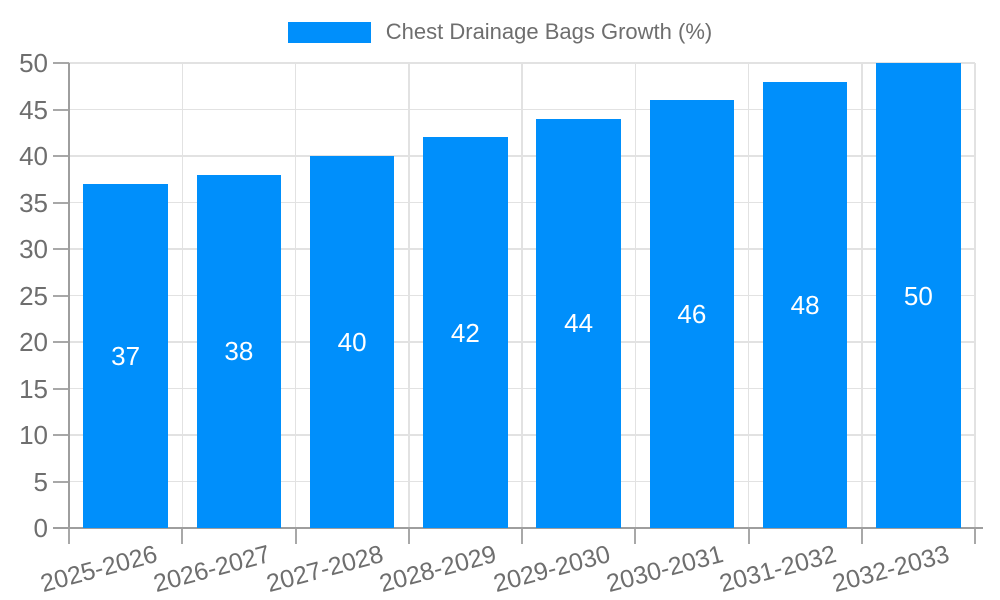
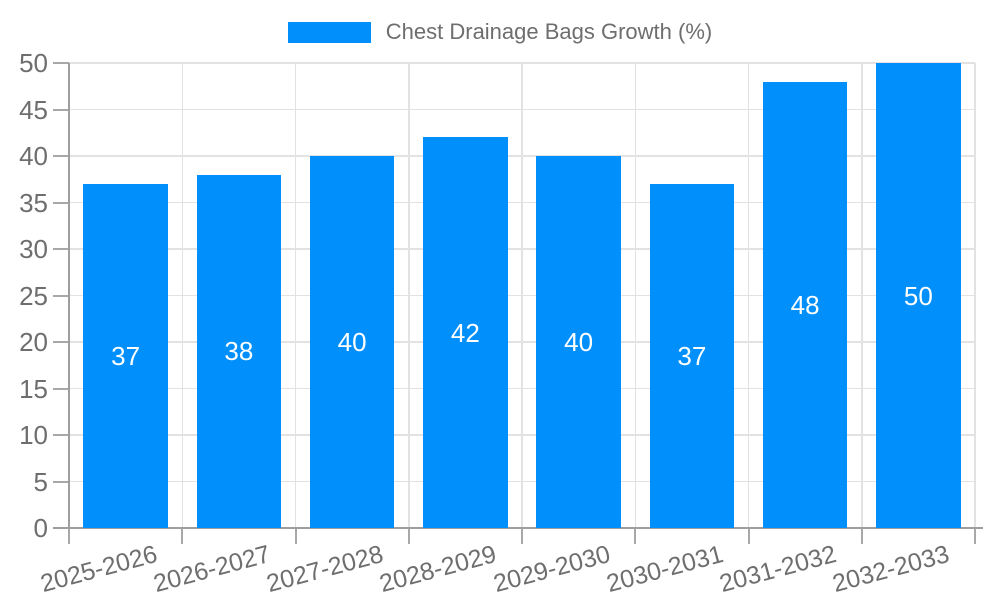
2029-2030: 44 -> 40
2030-2031: 46 -> 37
